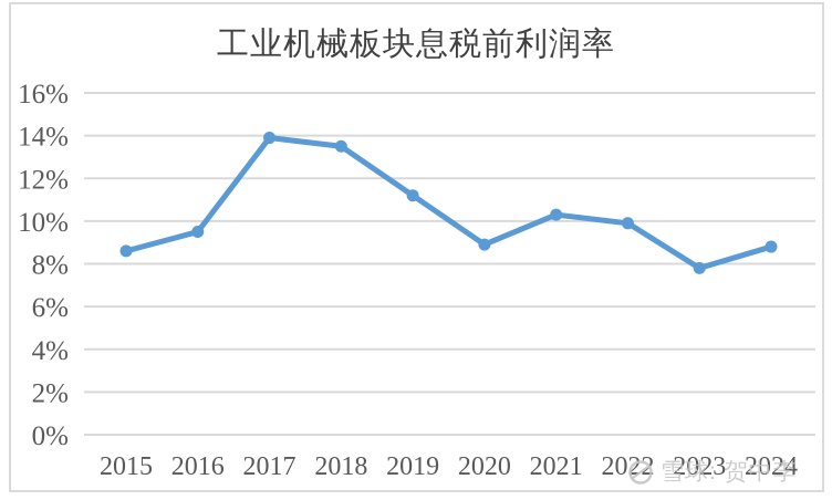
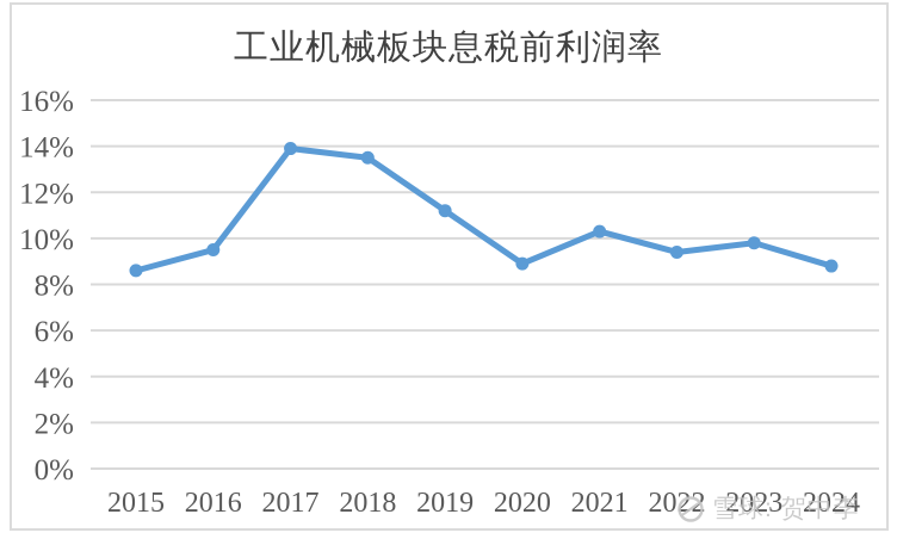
2022: 9.9% -> 9.4%
2023: 7.8% -> 9.8%
